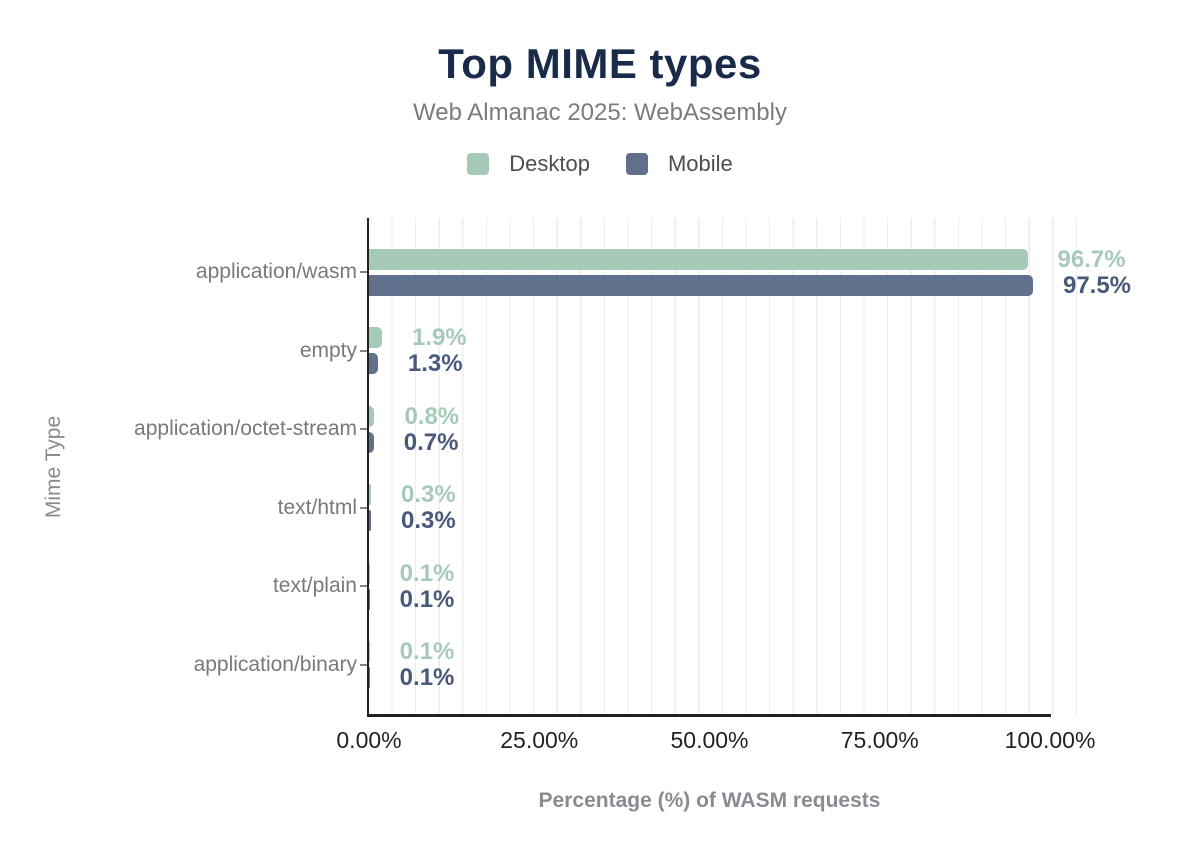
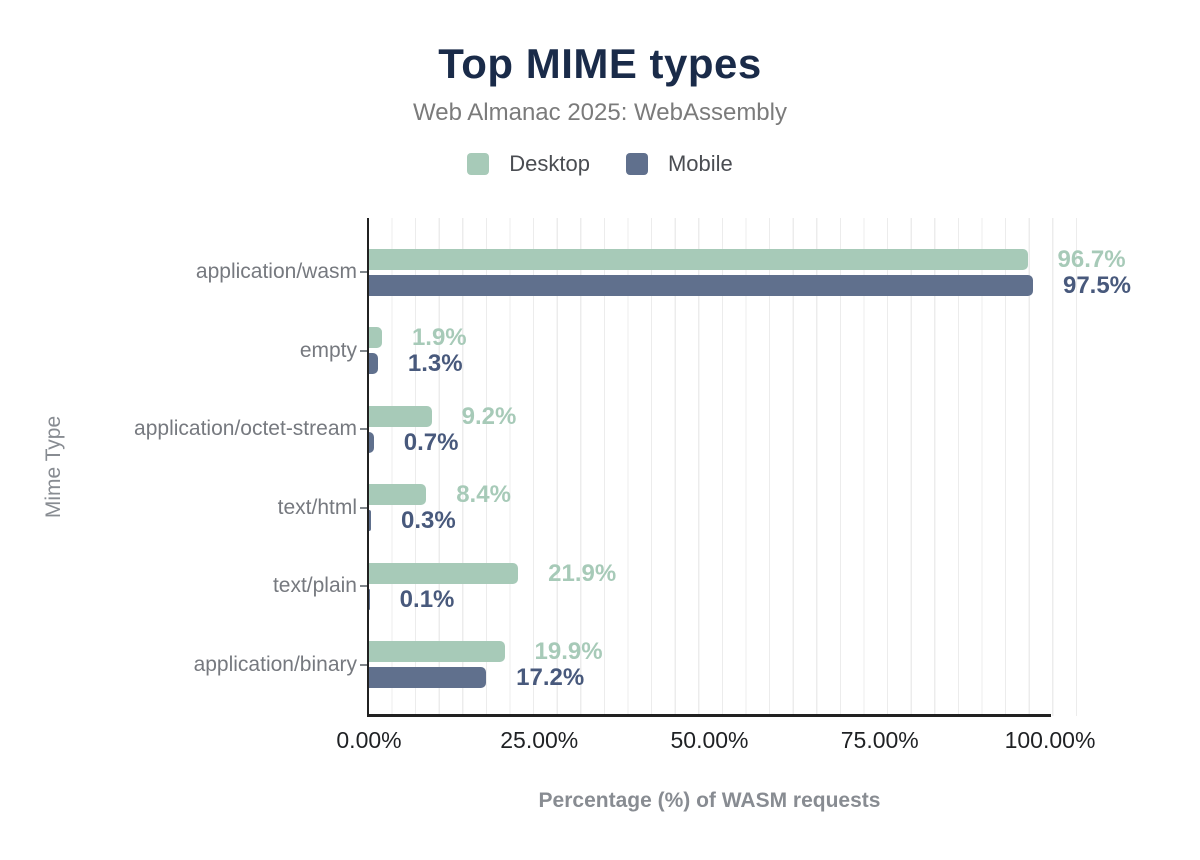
Desktop/application/octet-stream: 0.8% -> 9.2%
Desktop/text/html: 0.3% -> 8.4%
Desktop/text/plain: 0.1% -> 21.9%
Desktop/application/binary: 0.1% -> 19.9%
Mobile/application/binary: 0.1% -> 17.2%
